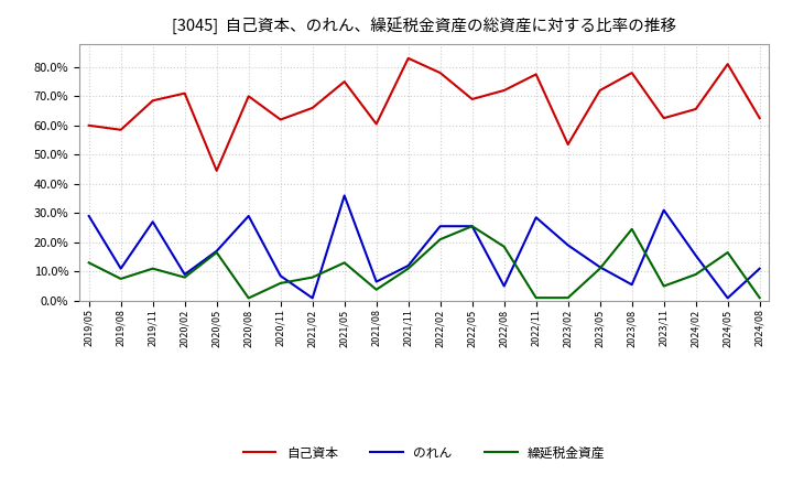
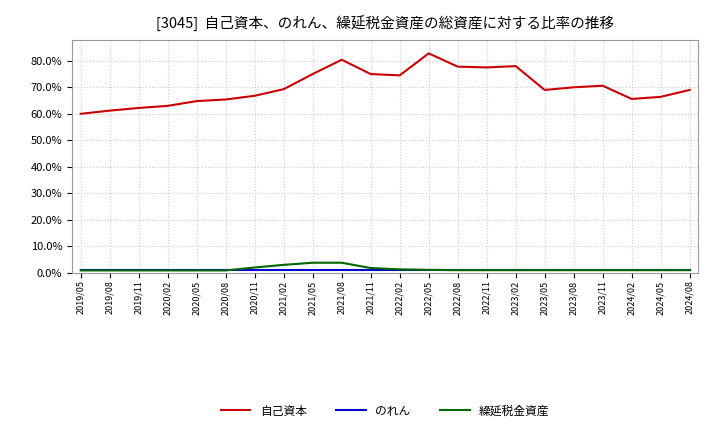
のれん/2019/05: 29.0% -> 0.9%
繰延税金資産/2019/05: 13.0% -> 0.9%
自己資本/2019/08: 58.5% -> 61.2%
のれん/2019/08: 11.0% -> 0.9%
繰延税金資産/2019/08: 7.5% -> 0.9%
自己資本/2019/11: 68.5% -> 62.2%
のれん/2019/11: 27.0% -> 0.9%
繰延税金資産/2019/11: 11.0% -> 0.9%
自己資本/2020/02: 71.0% -> 63.0%
のれん/2020/02: 9.0% -> 0.9%
繰延税金資産/2020/02: 8.0% -> 0.9%
自己資本/2020/05: 44.5% -> 64.8%
のれん/2020/05: 17.0% -> 0.9%
繰延税金資産/2020/05: 16.5% -> 0.9%
自己資本/2020/08: 70.0% -> 65.4%
のれん/2020/08: 29.0% -> 0.9%
自己資本/2020/11: 62.0% -> 66.8%
のれん/2020/11: 8.5% -> 0.9%
繰延税金資産/2020/11: 6.0% -> 2.0%
自己資本/2021/02: 66.0% -> 69.3%
繰延税金資産/2021/02: 8.0% -> 3.0%
のれん/2021/05: 36.0% -> 0.9%
繰延税金資産/2021/05: 13.0% -> 3.8%
自己資本/2021/08: 60.5% -> 80.4%
のれん/2021/08: 6.5% -> 0.9%
自己資本/2021/11: 83.0% -> 75.0%
のれん/2021/11: 12.0% -> 0.9%
繰延税金資産/2021/11: 11.0% -> 1.8%
自己資本/2022/02: 78.0% -> 74.5%
のれん/2022/02: 25.5% -> 0.9%
繰延税金資産/2022/02: 21.0% -> 1.3%
自己資本/2022/05: 69.0% -> 82.8%
のれん/2022/05: 25.5% -> 0.9%
繰延税金資産/2022/05: 25.5% -> 1.1%
自己資本/2022/08: 72.0% -> 77.8%
のれん/2022/08: 5.0% -> 0.9%
繰延税金資産/2022/08: 18.5% -> 1.0%
のれん/2022/11: 28.5% -> 0.9%
自己資本/2023/02: 53.5% -> 78.0%
のれん/2023/02: 19.0% -> 0.9%
自己資本/2023/05: 72.0% -> 69.0%
のれん/2023/05: 11.5% -> 0.9%
繰延税金資産/2023/05: 11.0% -> 1.0%
自己資本/2023/08: 78.0% -> 70.0%
のれん/2023/08: 5.5% -> 0.9%
繰延税金資産/2023/08: 24.5% -> 1.0%
自己資本/2023/11: 62.5% -> 70.6%
のれん/2023/11: 31.0% -> 0.9%
繰延税金資産/2023/11: 5.0% -> 1.0%
のれん/2024/02: 15.5% -> 0.9%
繰延税金資産/2024/02: 9.0% -> 1.0%
自己資本/2024/05: 81.0% -> 66.4%
繰延税金資産/2024/05: 16.5% -> 1.0%
自己資本/2024/08: 62.5% -> 69.0%
のれん/2024/08: 11.0% -> 0.9%
